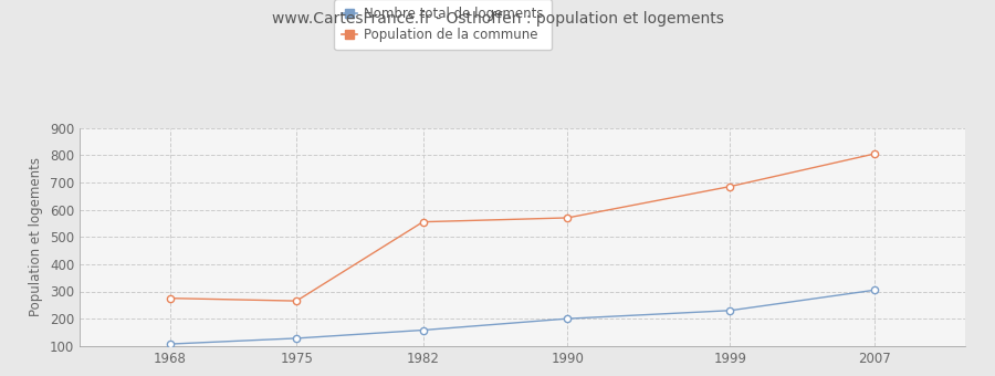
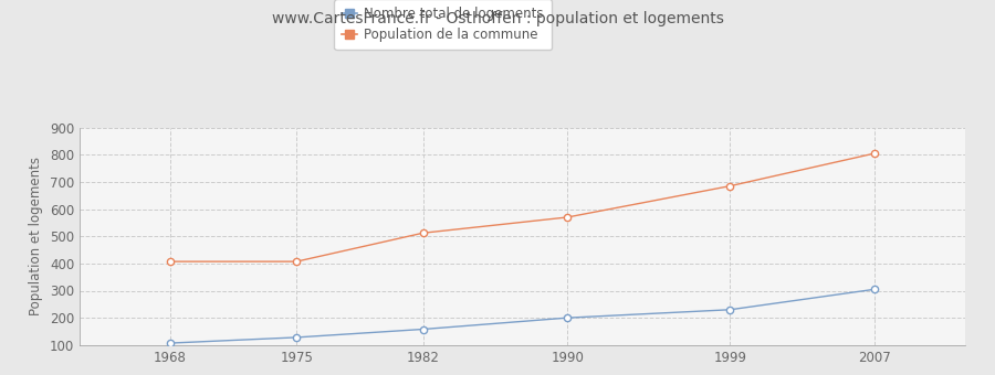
Population de la commune/1968: 275 -> 407
Population de la commune/1975: 265 -> 407
Population de la commune/1982: 555 -> 512
